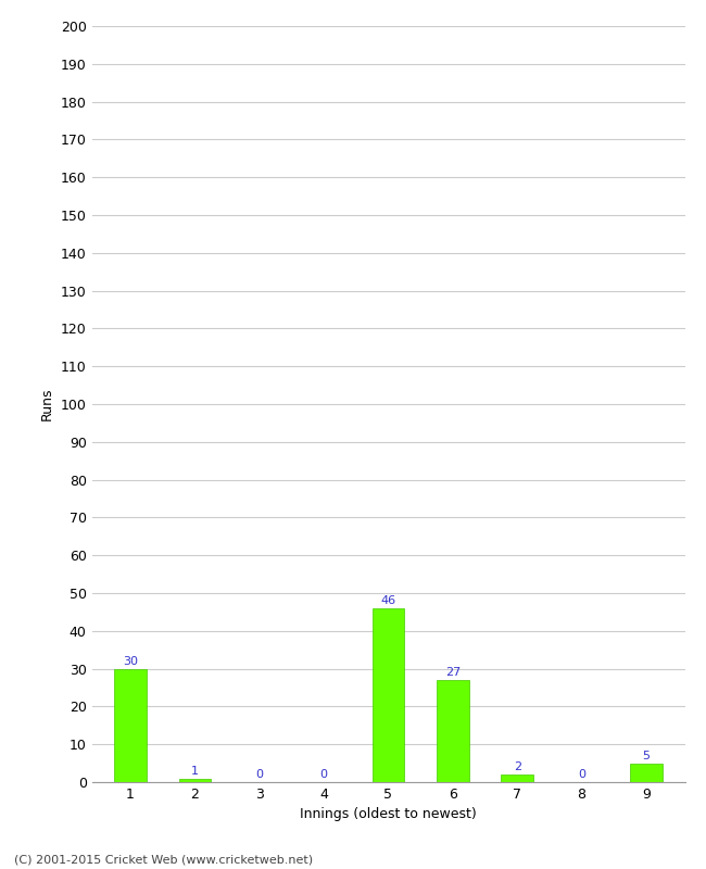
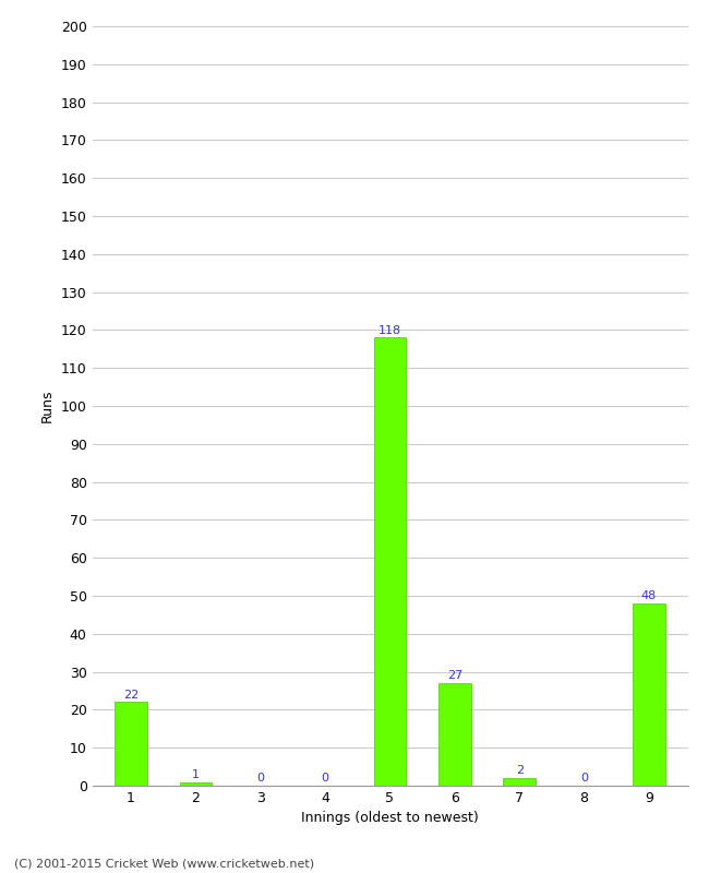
1: 30 -> 22
5: 46 -> 118
9: 5 -> 48
